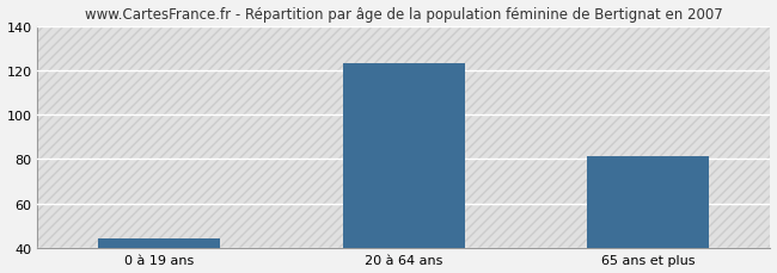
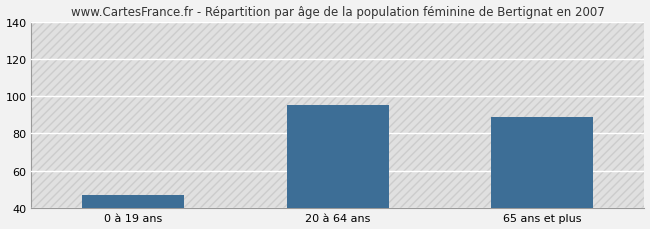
0 à 19 ans: 44 -> 47
20 à 64 ans: 123 -> 95
65 ans et plus: 81 -> 89
